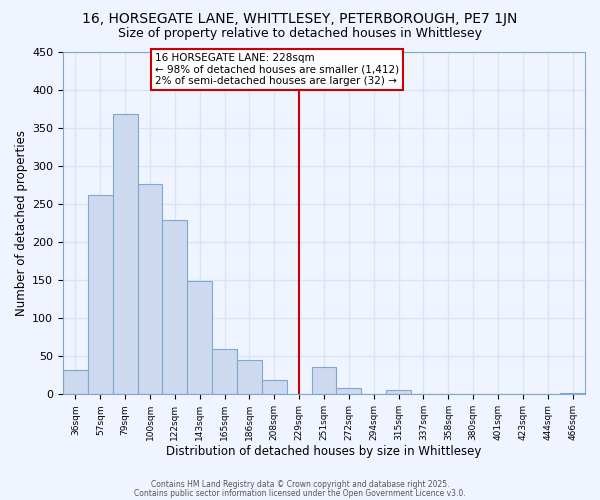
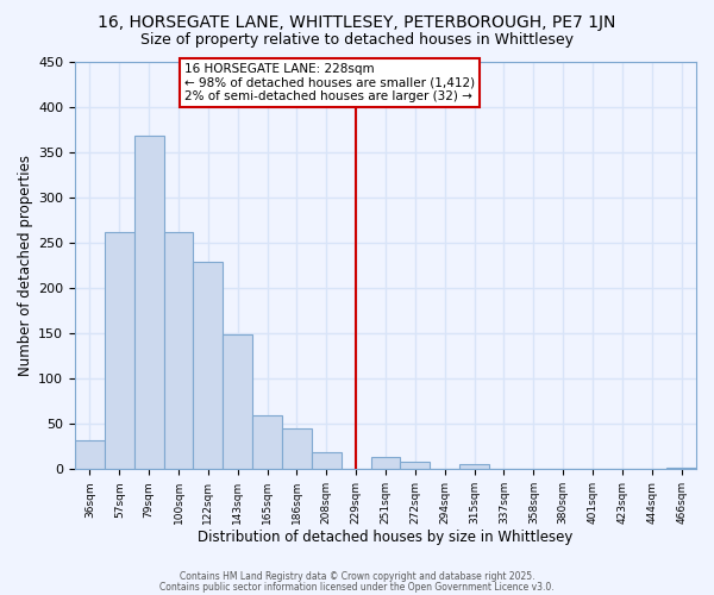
100sqm: 276 -> 261
251sqm: 36 -> 13
